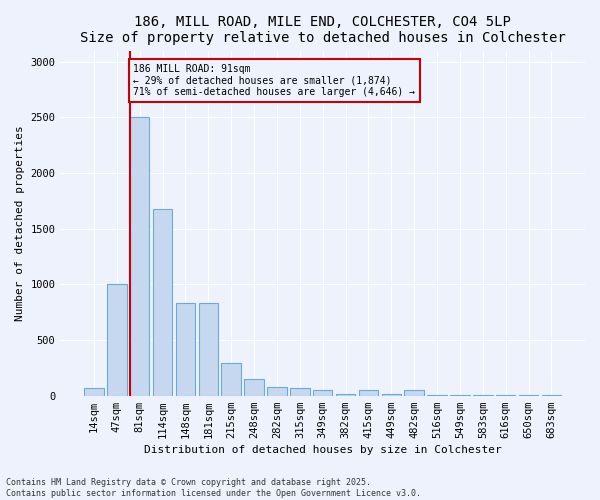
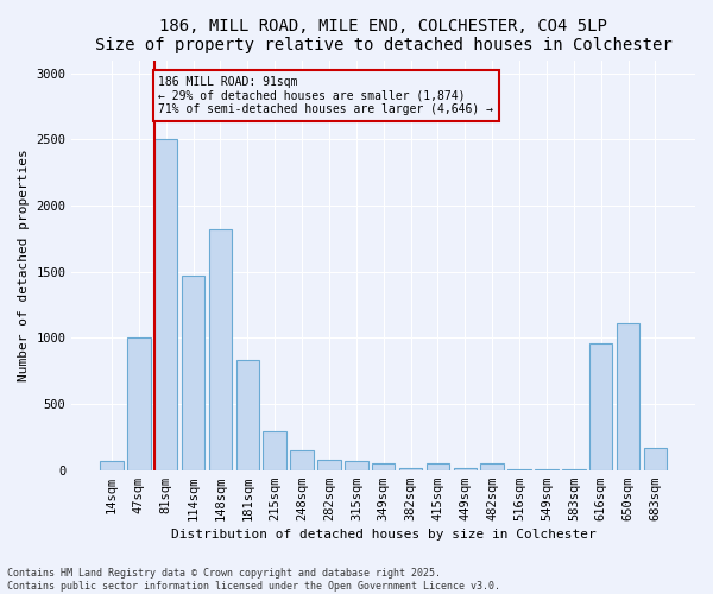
114sqm: 1680 -> 1470
148sqm: 830 -> 1820
616sqm: 0 -> 960
650sqm: 0 -> 1110
683sqm: 0 -> 170
